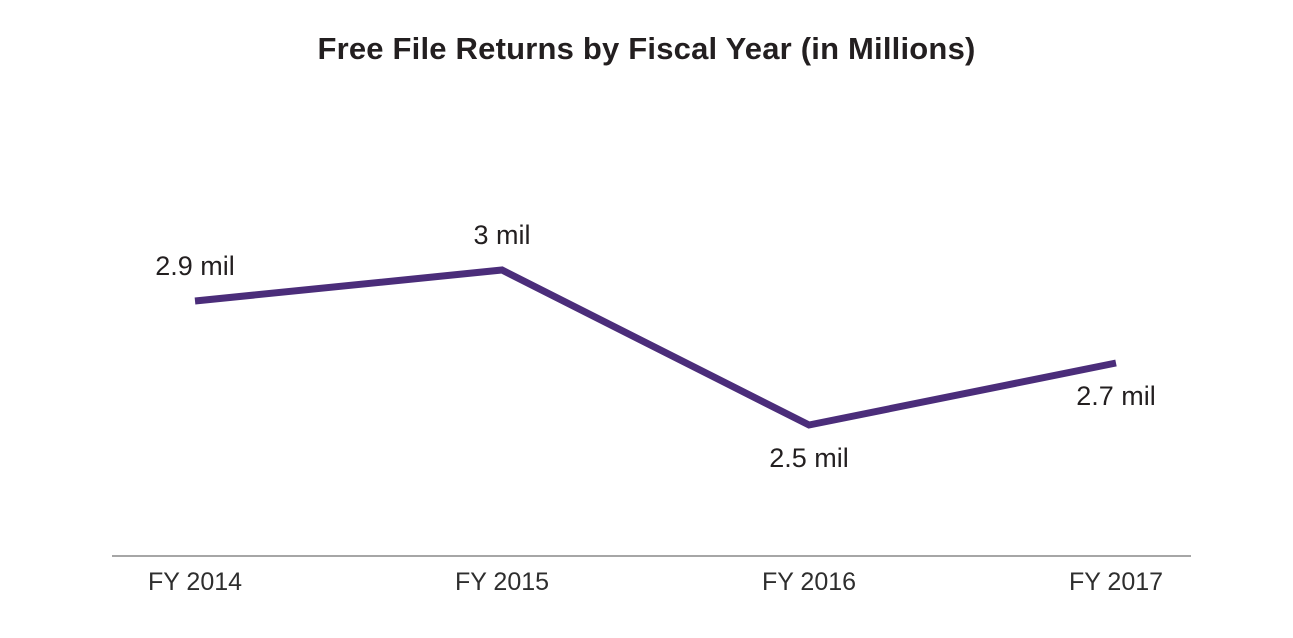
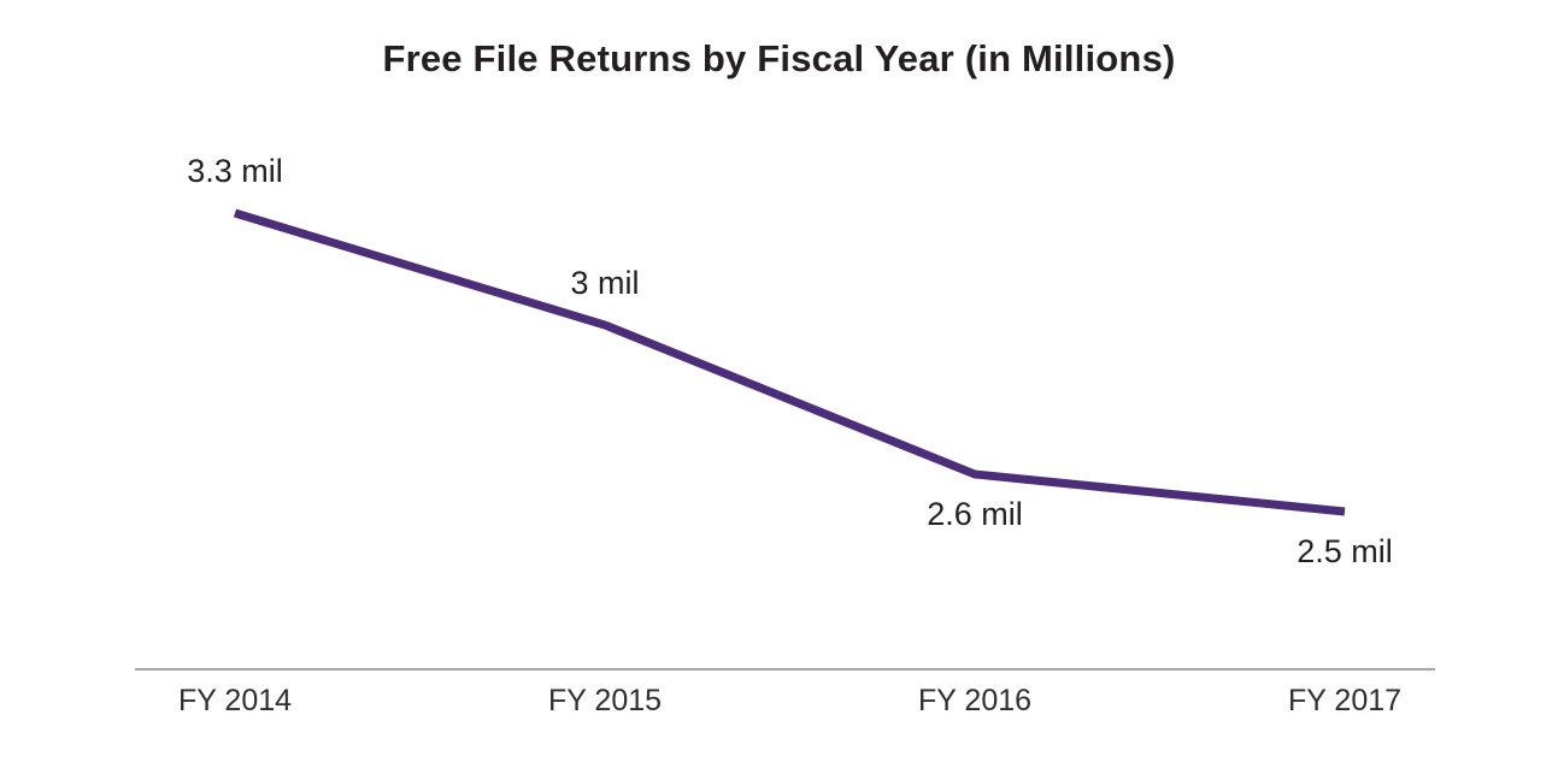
FY 2014: 2.9 -> 3.3
FY 2016: 2.5 -> 2.6
FY 2017: 2.7 -> 2.5
